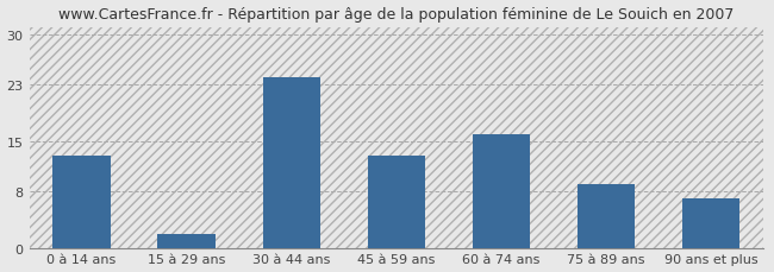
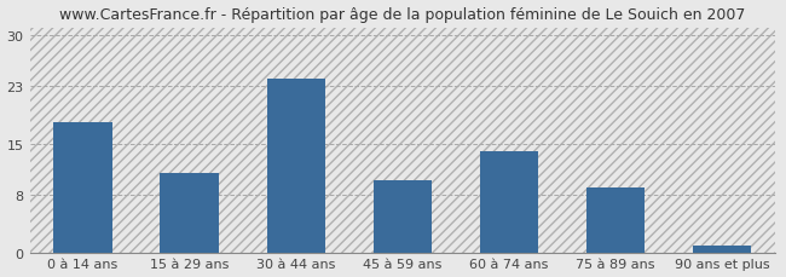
0 à 14 ans: 13 -> 18
15 à 29 ans: 2 -> 11
45 à 59 ans: 13 -> 10
60 à 74 ans: 16 -> 14
90 ans et plus: 7 -> 1
